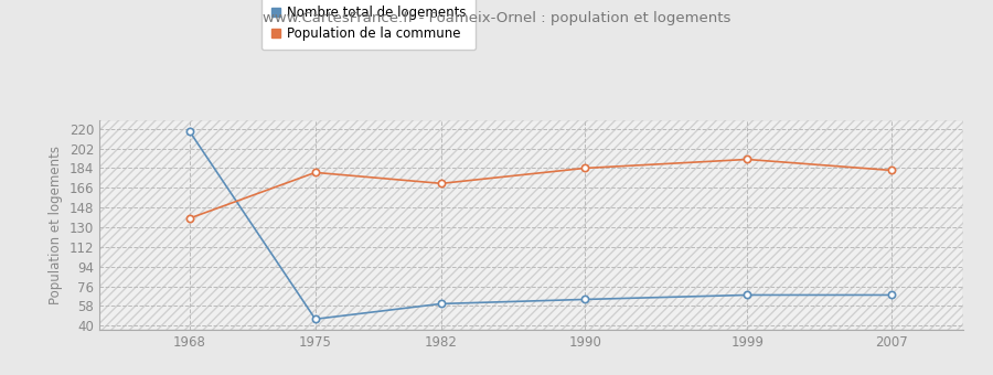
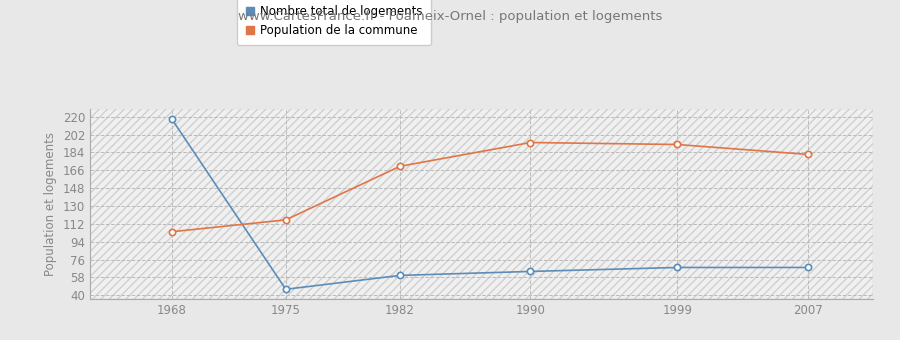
Population de la commune/1968: 138 -> 104
Population de la commune/1975: 180 -> 116
Population de la commune/1990: 184 -> 194
